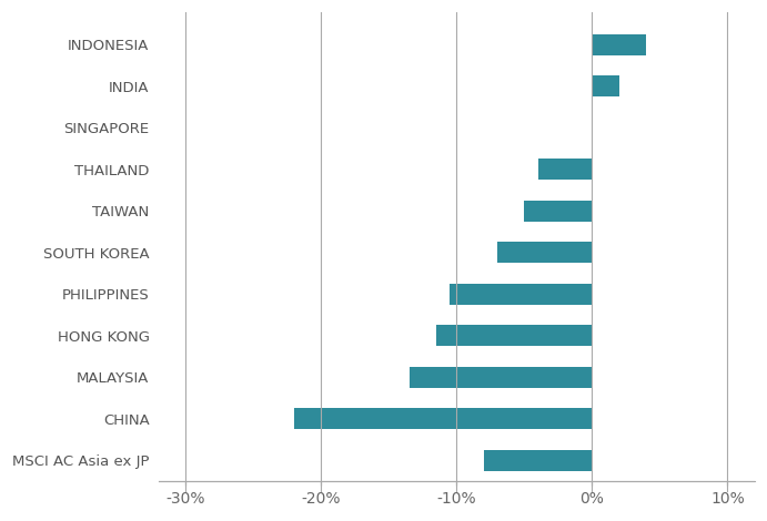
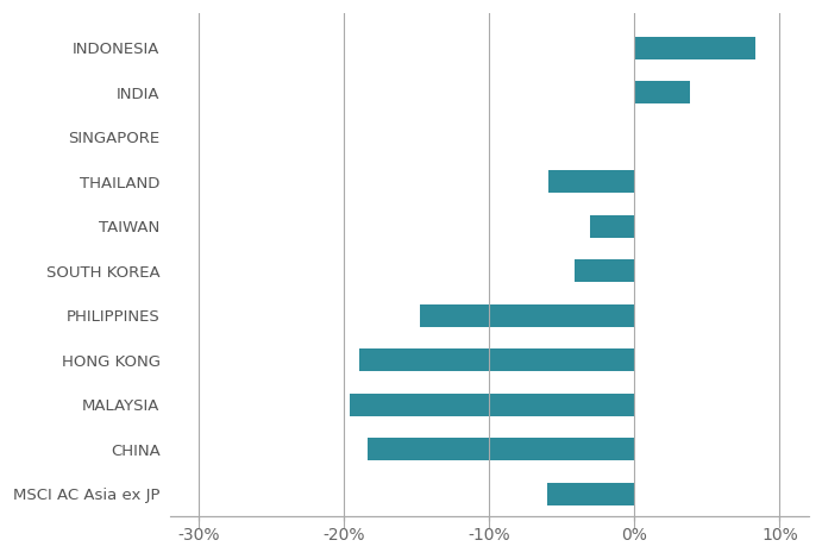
INDONESIA: 4.0% -> 8.3%
INDIA: 2.0% -> 3.8%
THAILAND: -4.0% -> -5.9%
TAIWAN: -5.0% -> -3.1%
SOUTH KOREA: -7.0% -> -4.1%
PHILIPPINES: -10.5% -> -14.8%
HONG KONG: -11.5% -> -19.0%
MALAYSIA: -13.5% -> -19.6%
CHINA: -22.0% -> -18.4%
MSCI AC Asia ex JP: -8.0% -> -6.0%
